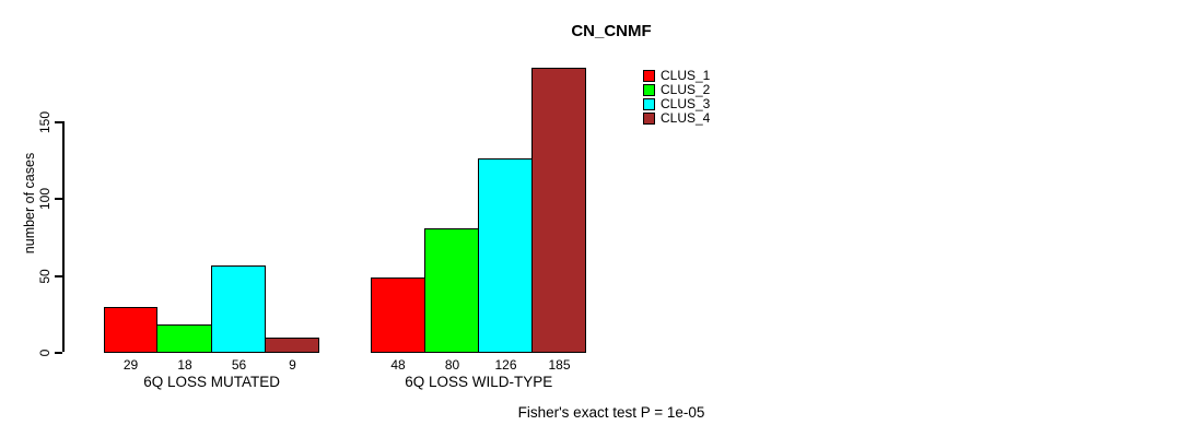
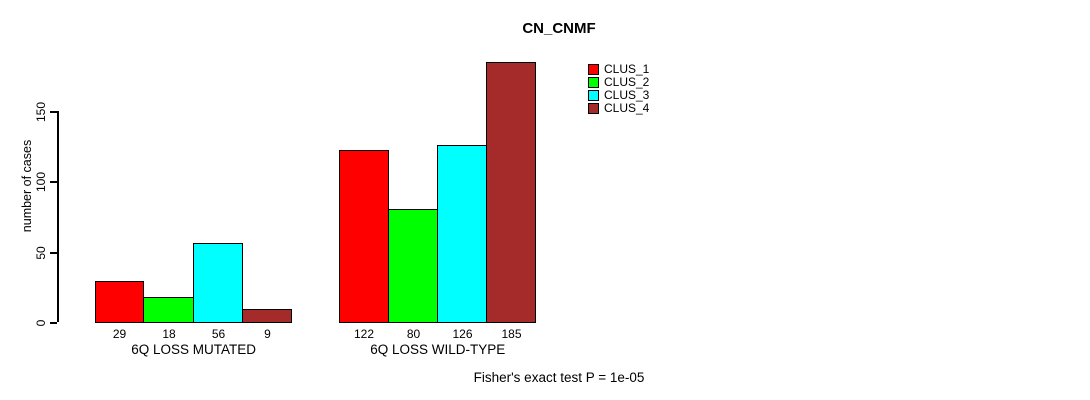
CLUS_1/6Q LOSS WILD-TYPE: 48 -> 122
